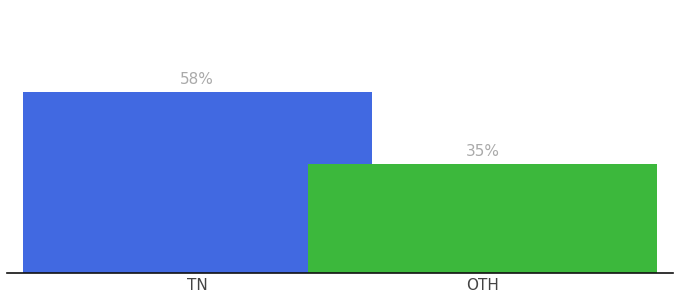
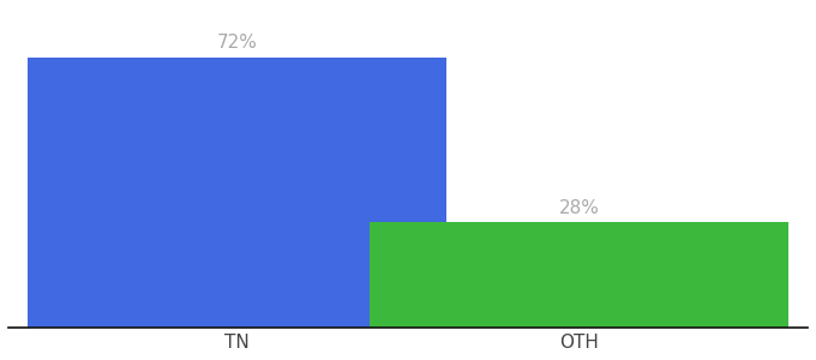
TN: 58% -> 72%
OTH: 35% -> 28%
